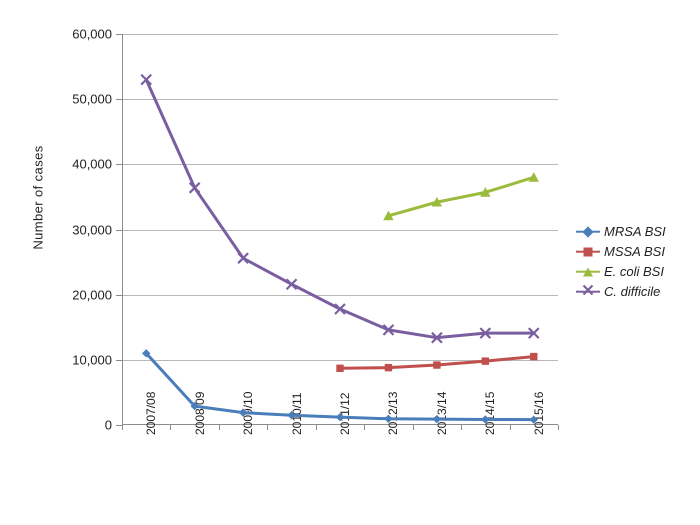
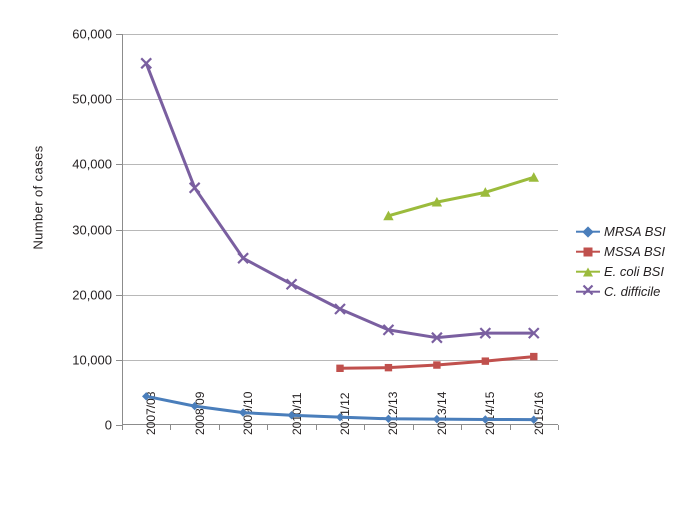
MRSA BSI/2007/08: 11000 -> 4000
C. difficile/2007/08: 53000 -> 56000
